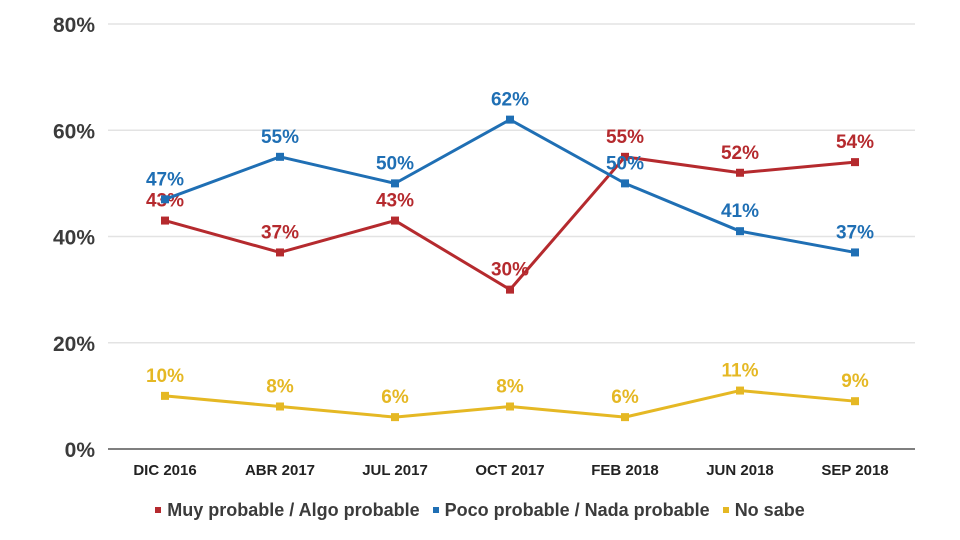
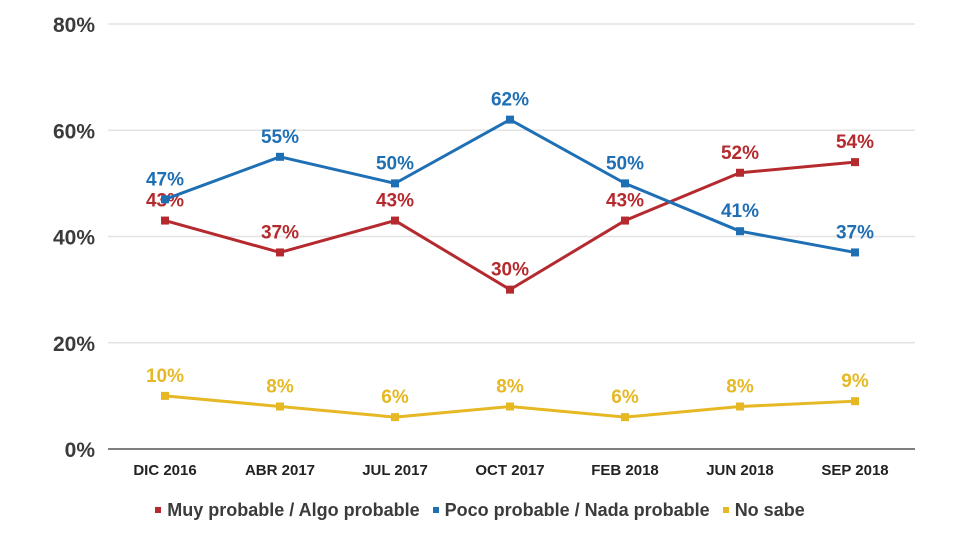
Muy probable / Algo probable/FEB 2018: 55% -> 43%
No sabe/JUN 2018: 11% -> 8%
